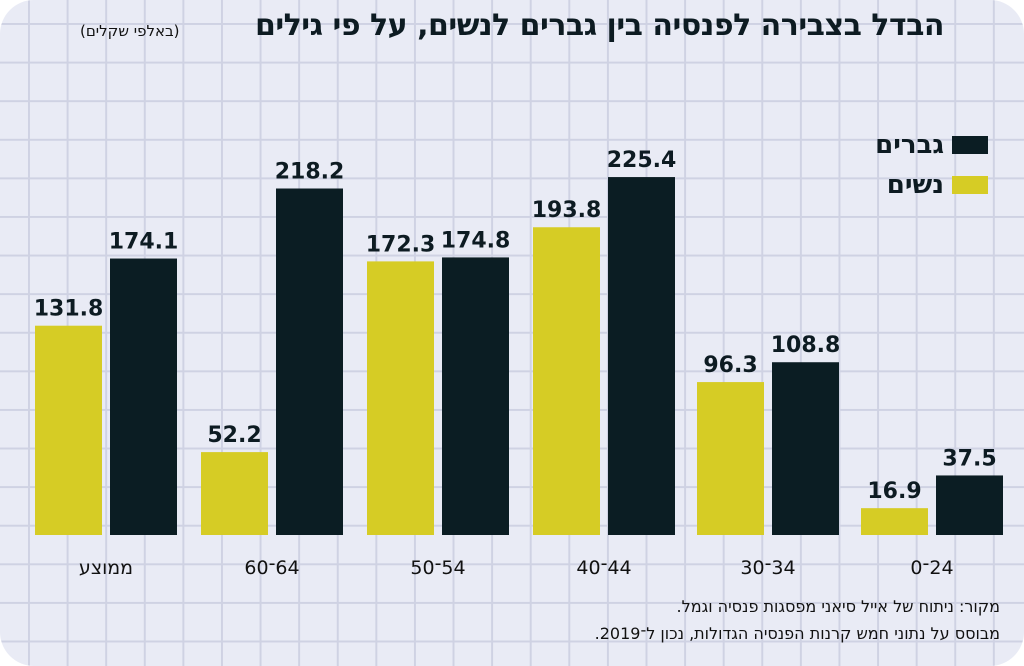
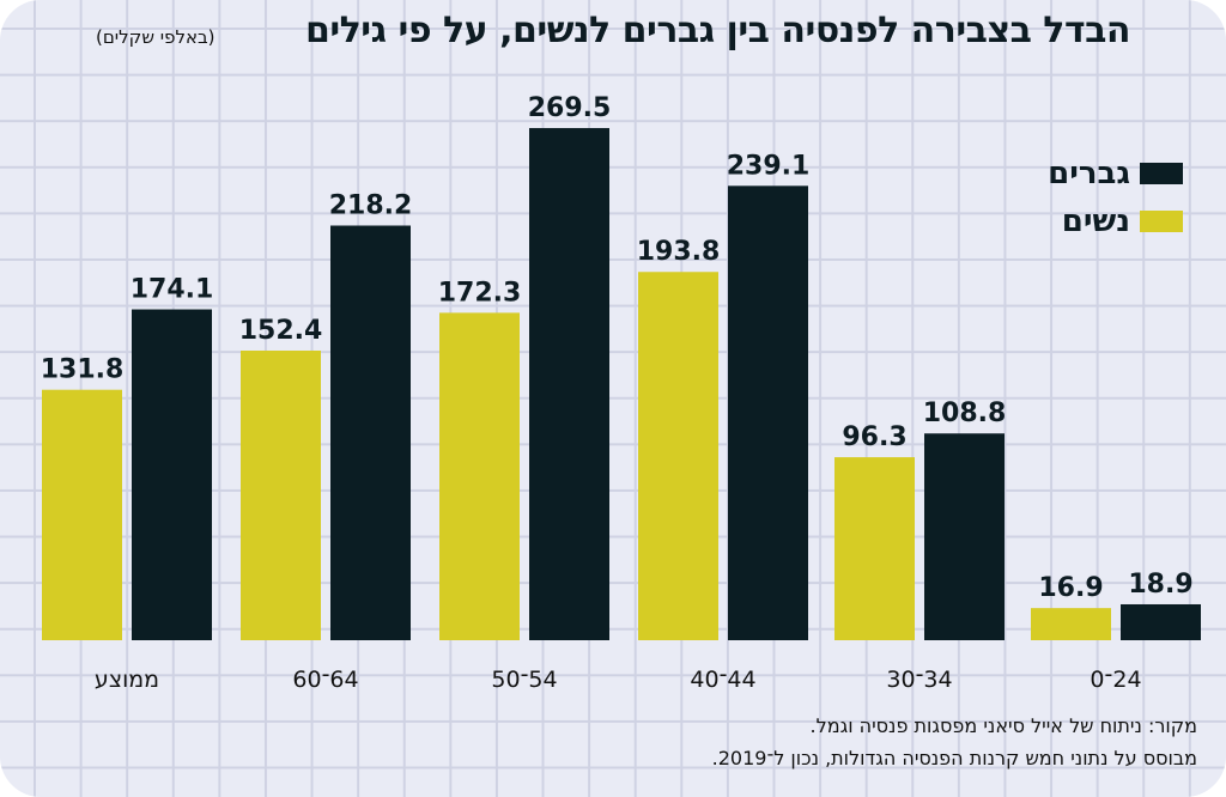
נשים/64־60: 52.2 -> 152.4
גברים/54־50: 174.8 -> 269.5
גברים/44־40: 225.4 -> 239.1
גברים/24־0: 37.5 -> 18.9
